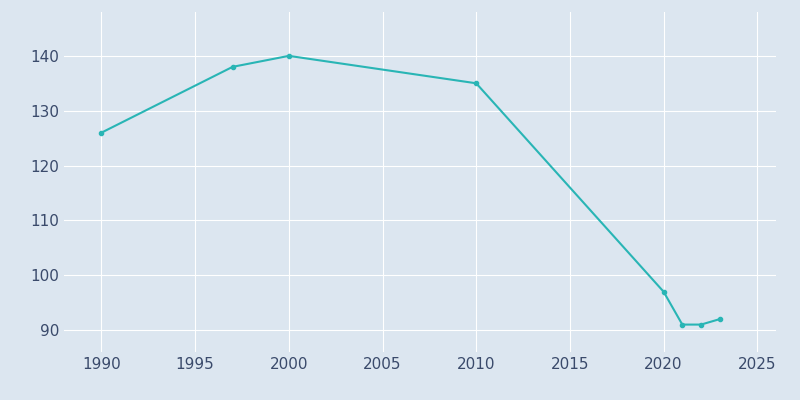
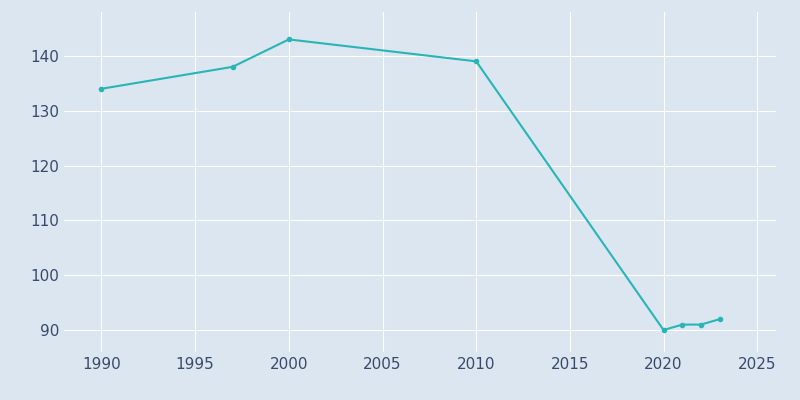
1990: 126 -> 134
2000: 140 -> 143
2010: 135 -> 139
2020: 97 -> 90
